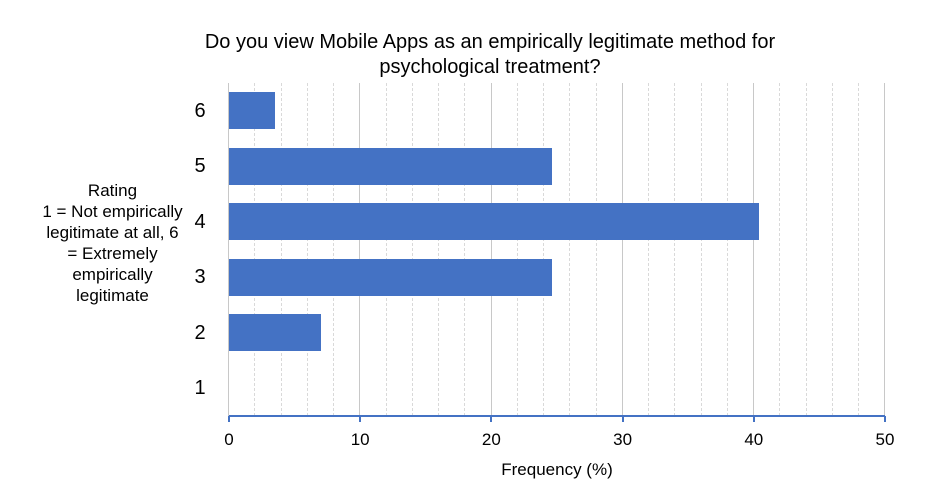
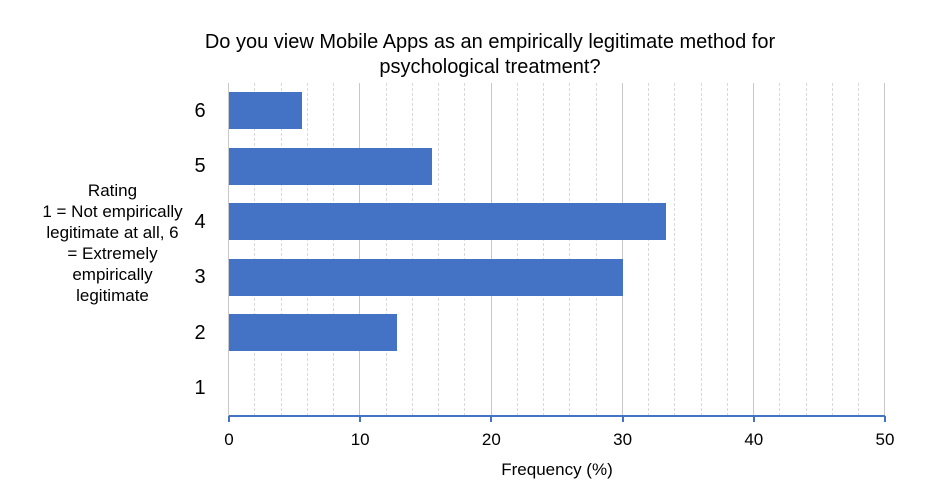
2: 7.0 -> 12.8
3: 24.6 -> 30.0
4: 40.4 -> 33.3
5: 24.6 -> 15.5
6: 3.5 -> 5.6
